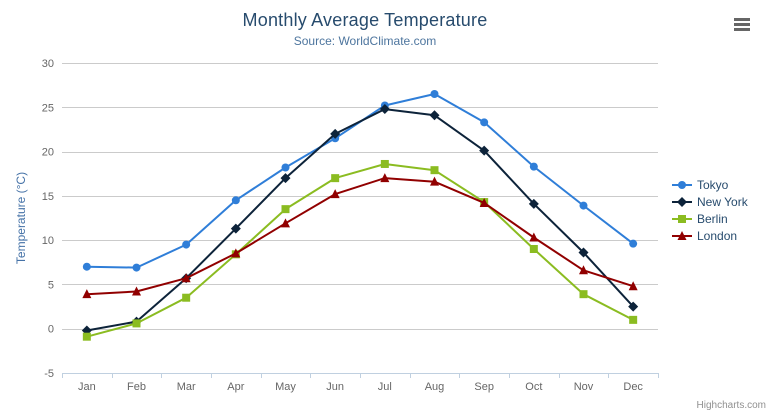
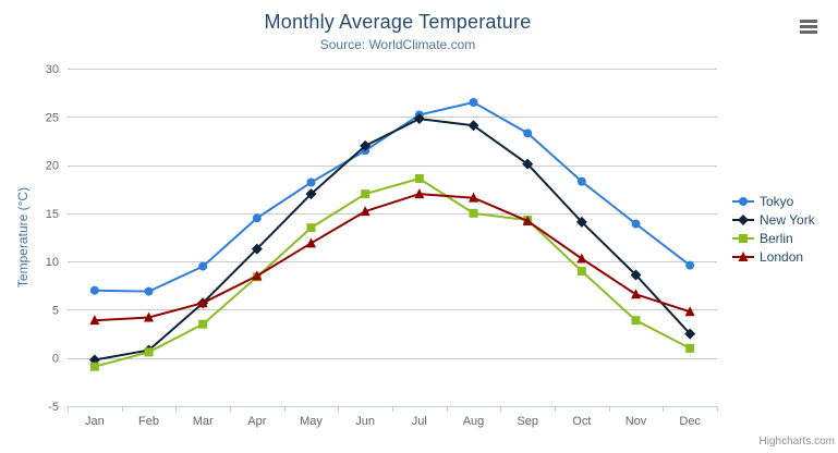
Berlin/Aug: 18 -> 15
